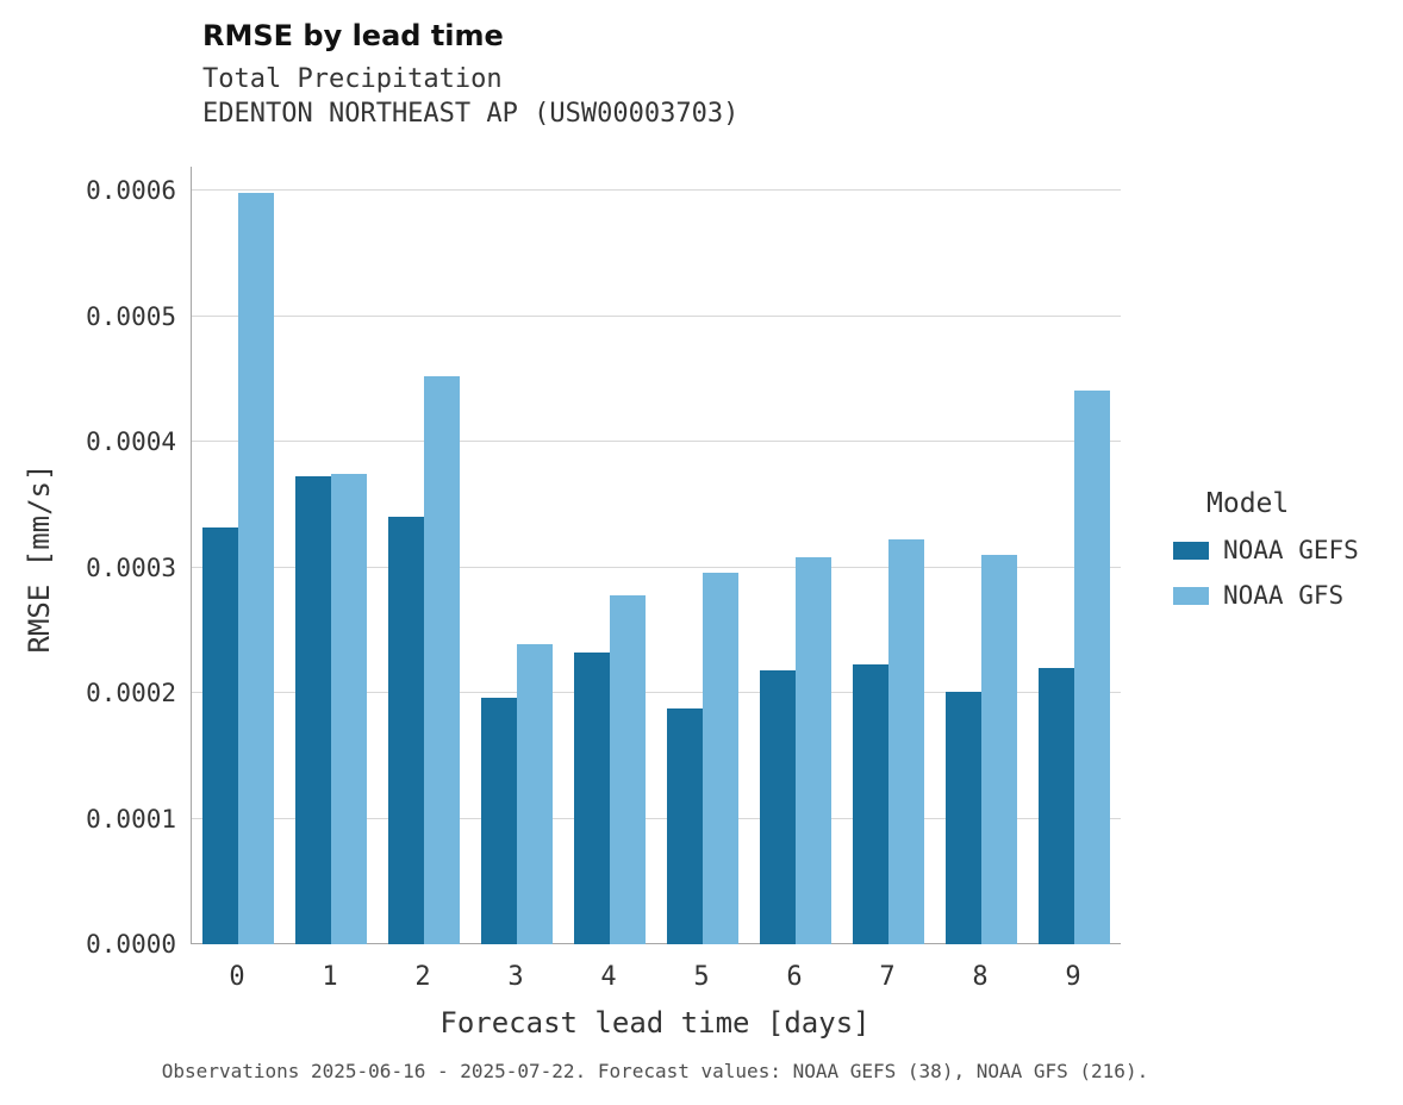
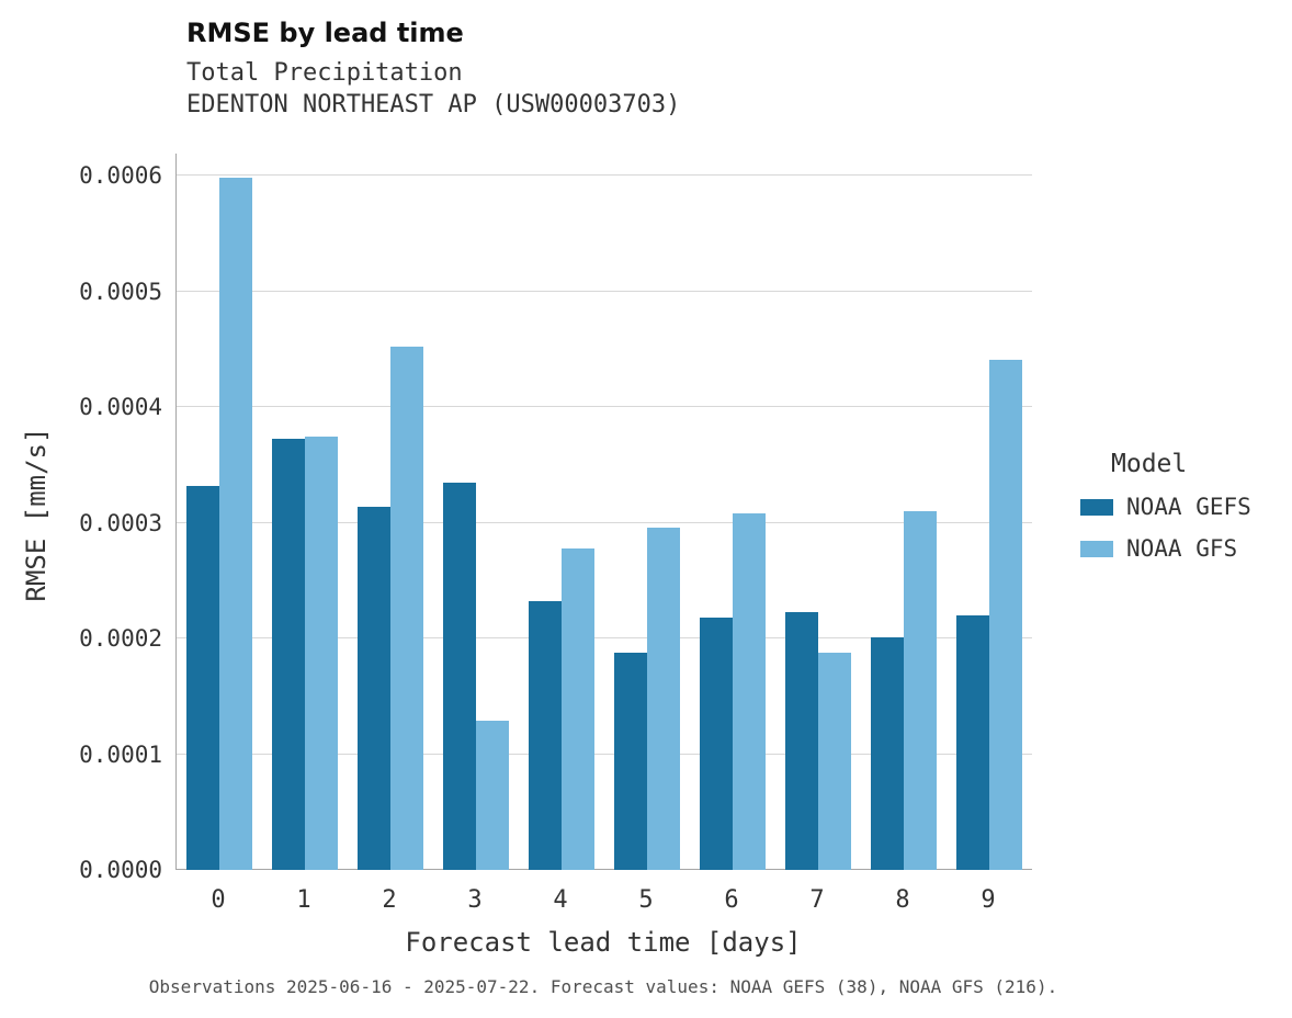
NOAA GEFS/2: 0.000340 -> 0.000314
NOAA GEFS/3: 0.000196 -> 0.000335
NOAA GFS/3: 0.000239 -> 0.000129
NOAA GFS/7: 0.000322 -> 0.000188
